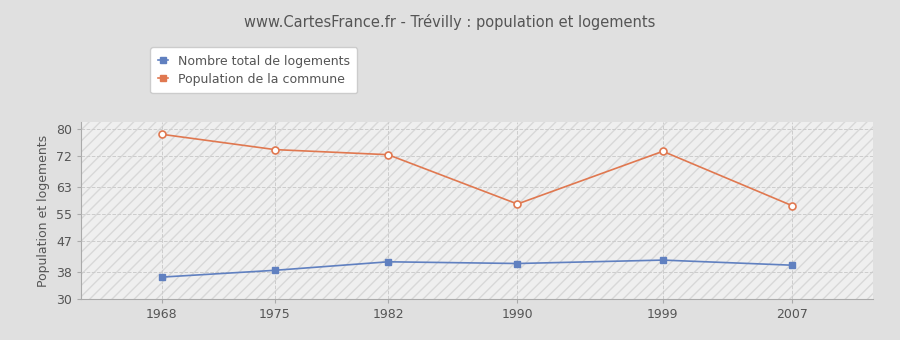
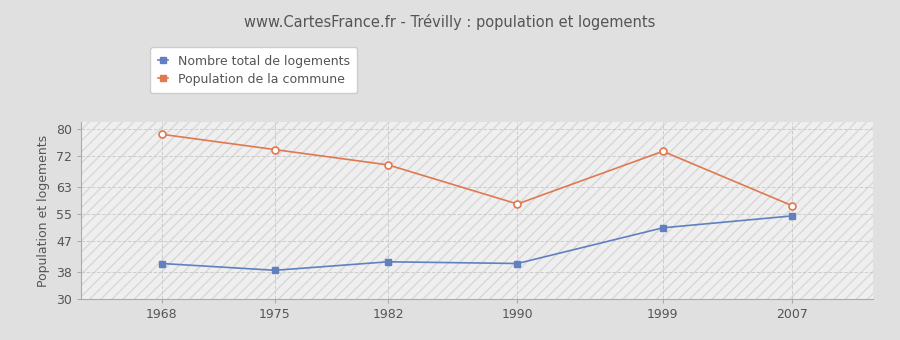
Nombre total de logements/1968: 36.5 -> 40.5
Population de la commune/1982: 72.5 -> 69.5
Nombre total de logements/1999: 41.5 -> 51.0
Nombre total de logements/2007: 40.0 -> 54.5
